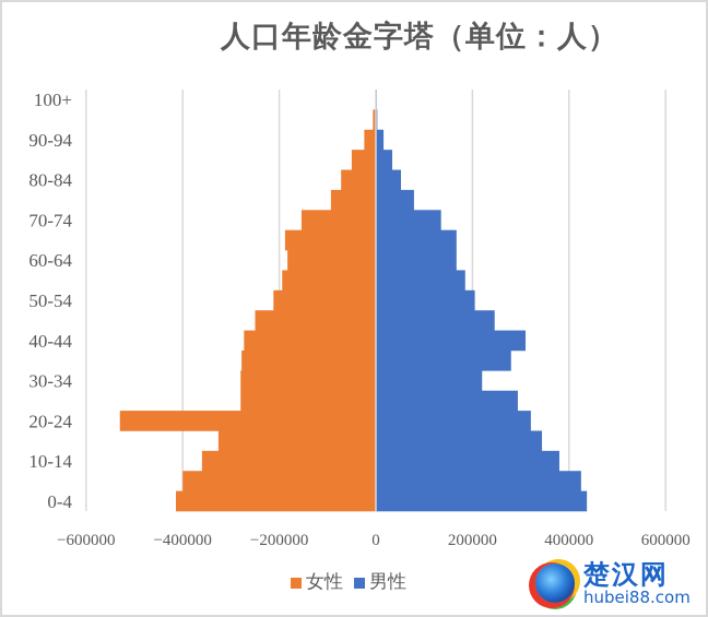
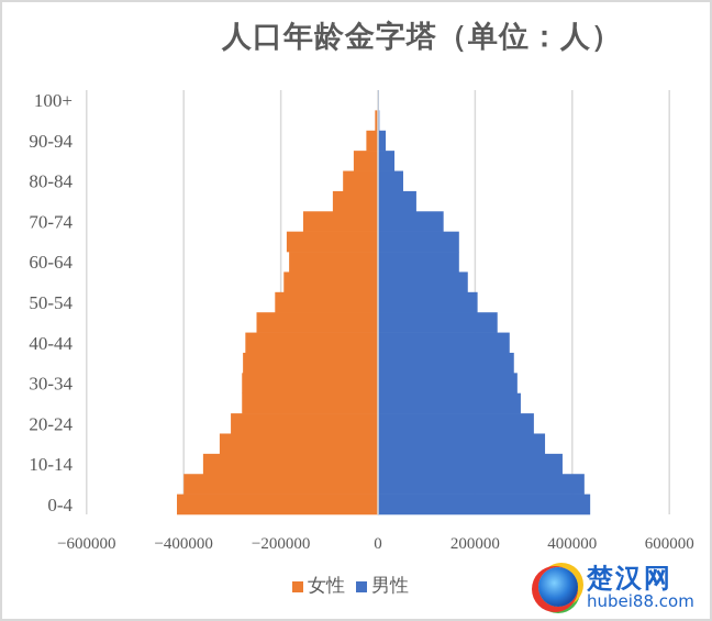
女性/20-24: -530000 -> -300000
男性/30-34: 220000 -> 290000
男性/40-44: 310000 -> 270000
